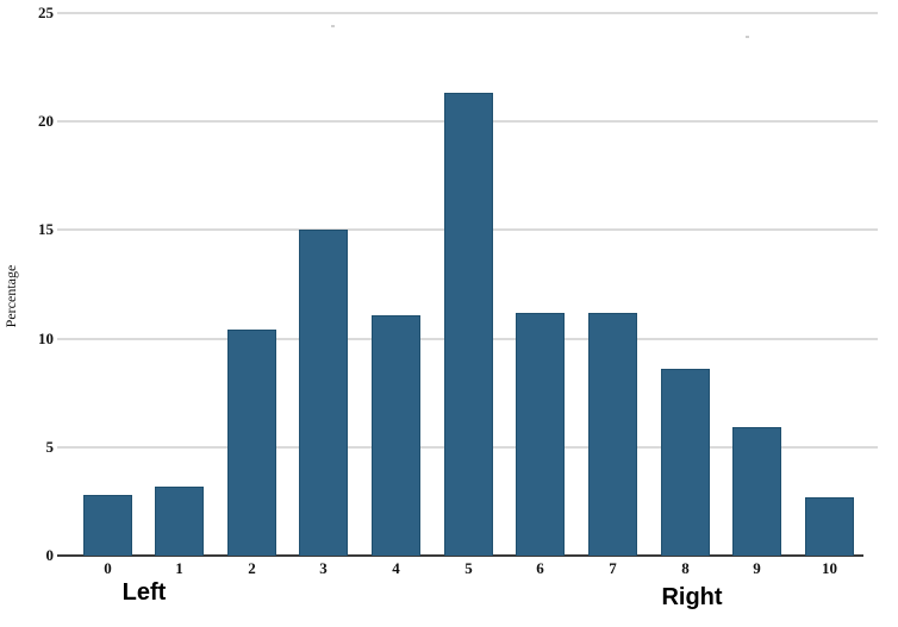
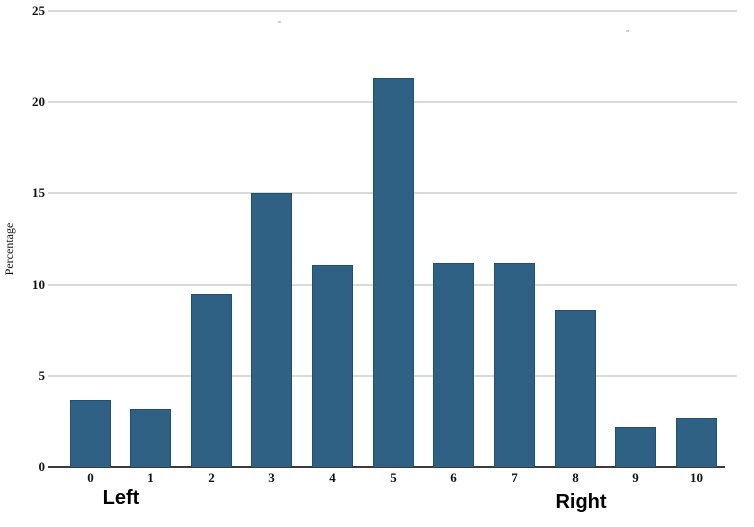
0: 2.8 -> 3.7
2: 10.4 -> 9.5
9: 5.9 -> 2.2
